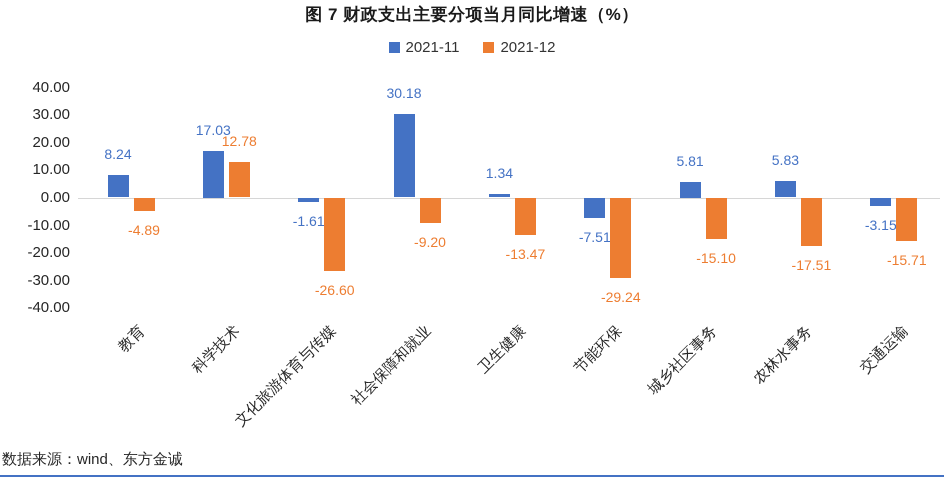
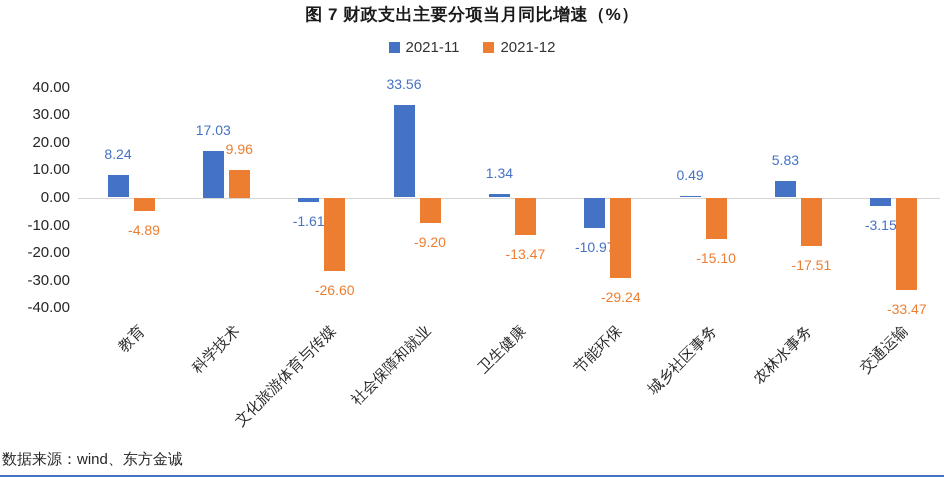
2021-12/科学技术: 12.78 -> 9.96
2021-11/社会保障和就业: 30.18 -> 33.56
2021-11/节能环保: -7.51 -> -10.97
2021-11/城乡社区事务: 5.81 -> 0.49
2021-12/交通运输: -15.71 -> -33.47
